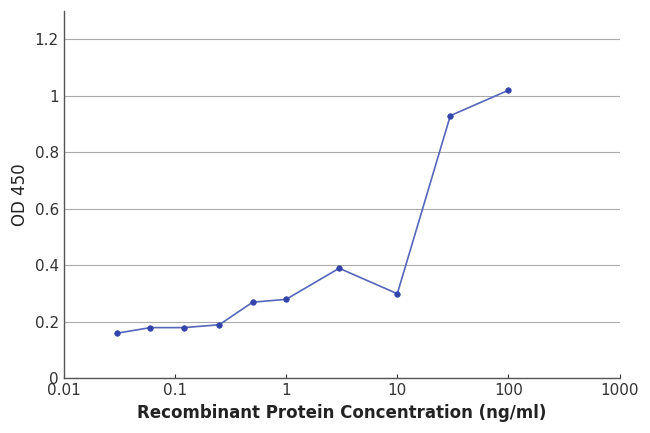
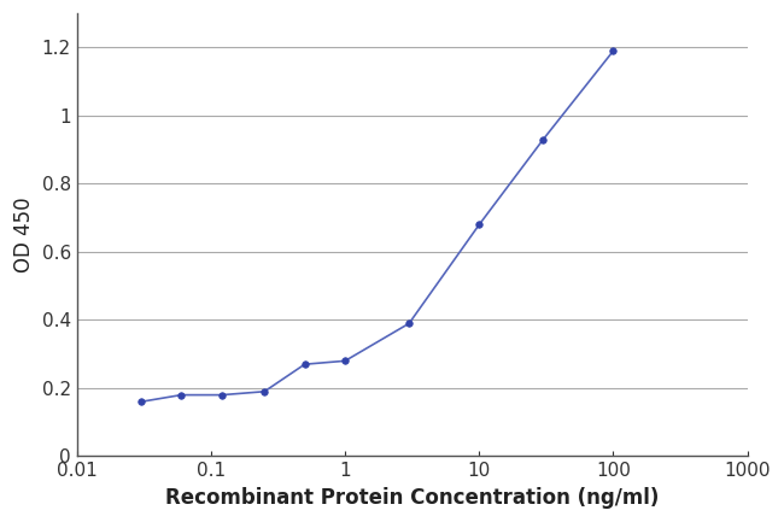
10: 0.30 -> 0.68
100: 1.02 -> 1.19
